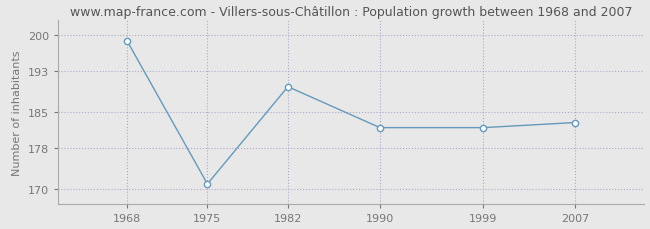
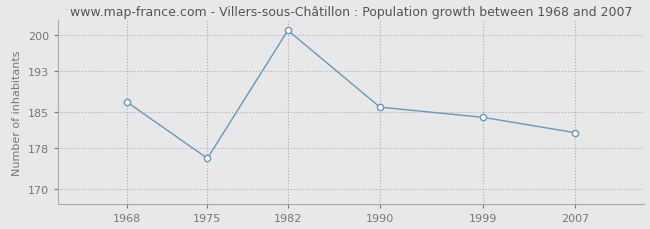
1968: 199 -> 187
1975: 171 -> 176
1982: 190 -> 201
1990: 182 -> 186
1999: 182 -> 184
2007: 183 -> 181
